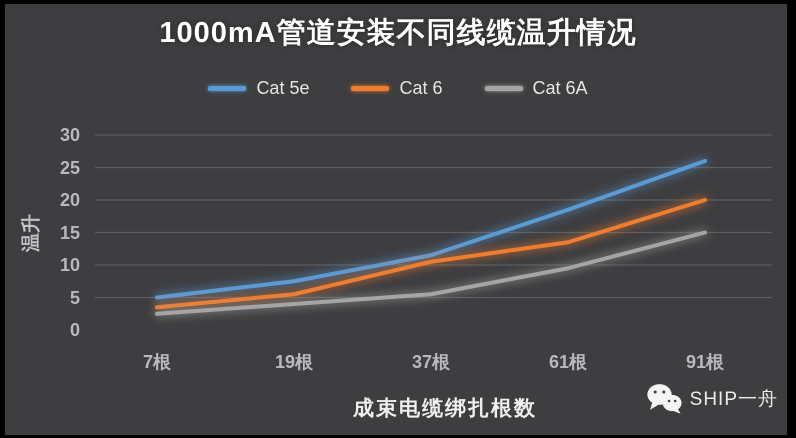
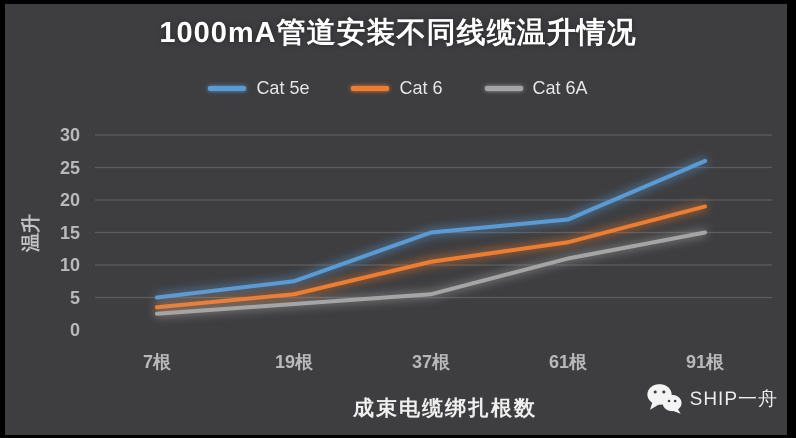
Cat 5e/37根: 12 -> 15
Cat 5e/61根: 18 -> 17
Cat 6A/61根: 10 -> 11
Cat 6/91根: 20 -> 19
